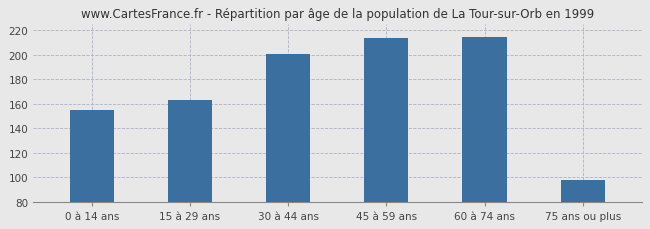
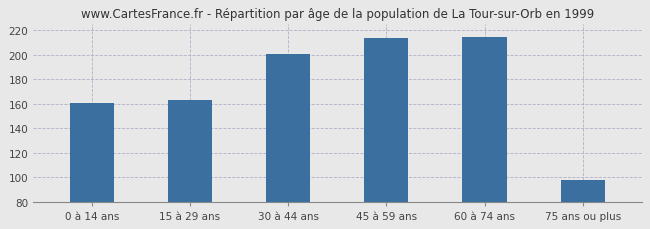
0 à 14 ans: 155 -> 161
